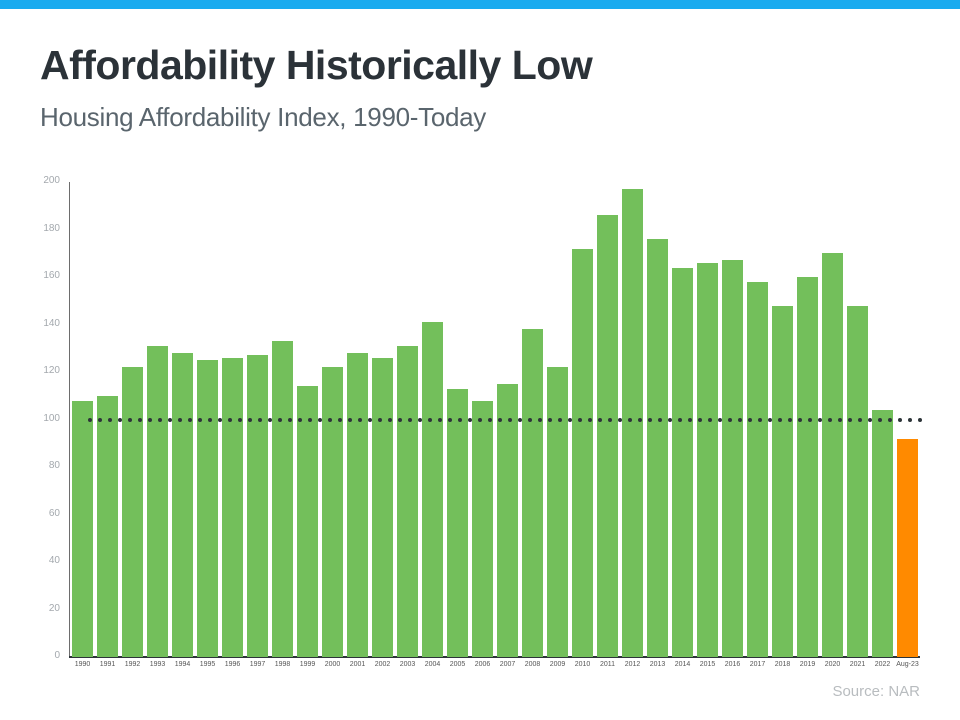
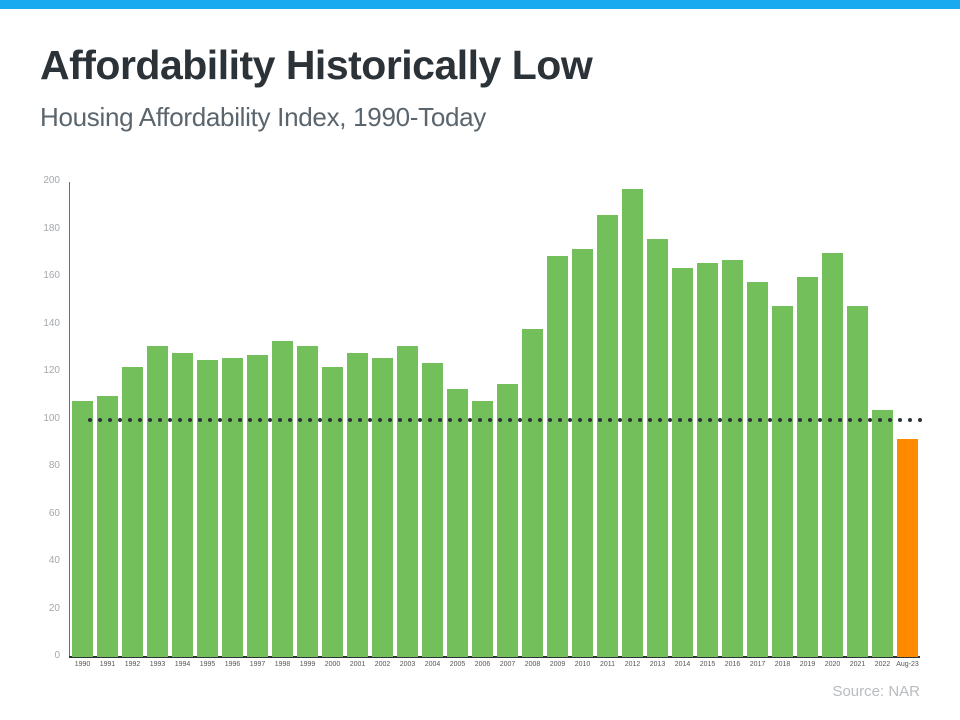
1999: 114 -> 131
2004: 141 -> 124
2009: 122 -> 169
